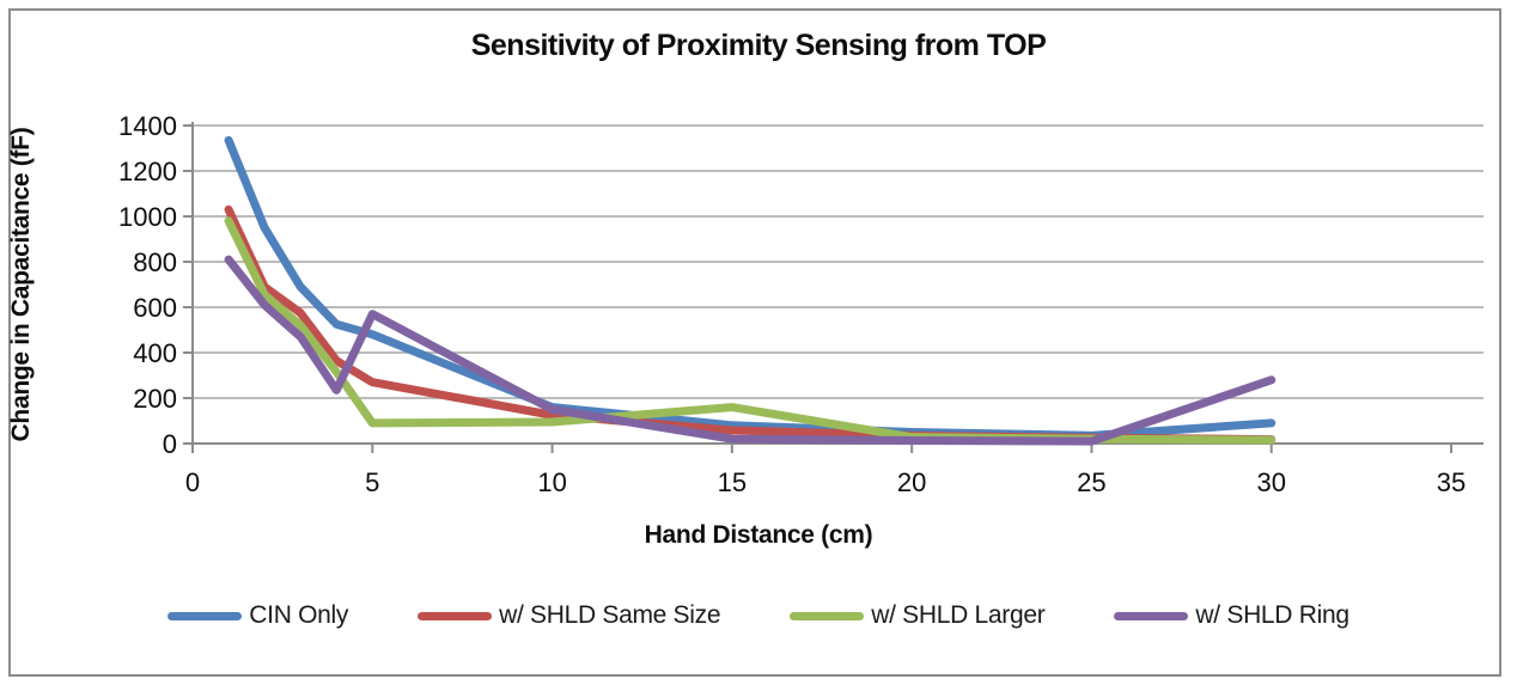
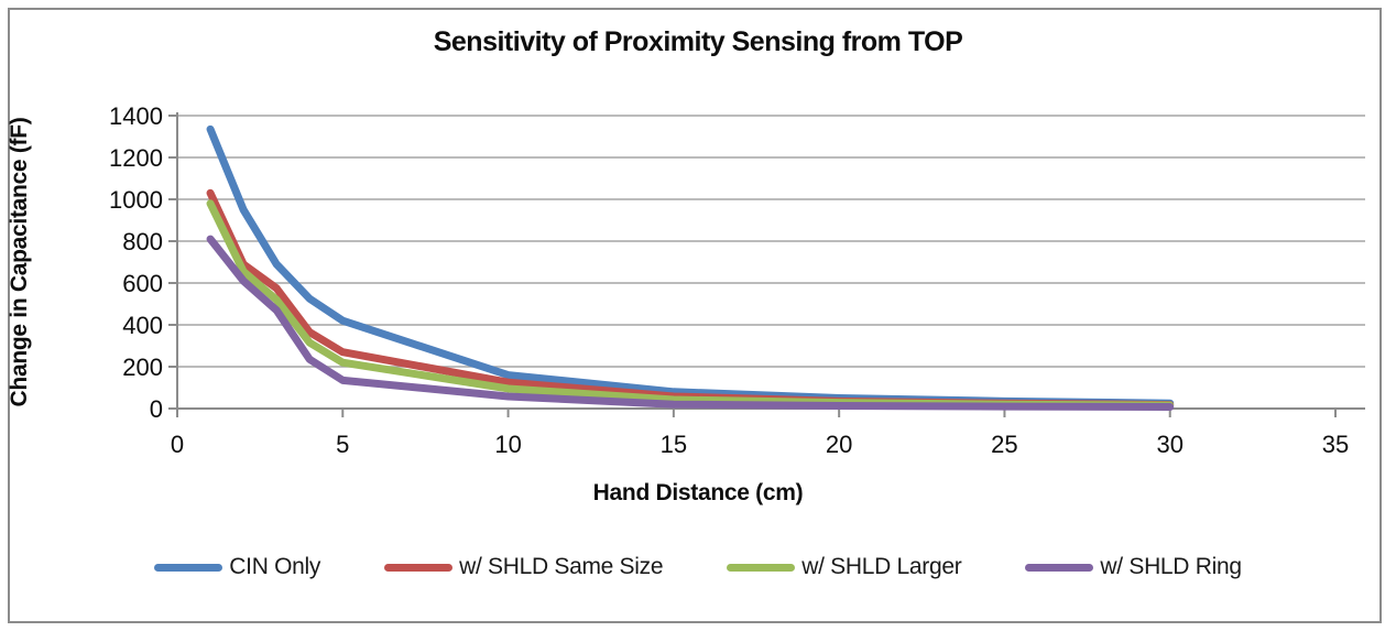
CIN Only/5: 480 -> 420
w/ SHLD Larger/5: 90 -> 220
w/ SHLD Ring/5: 570 -> 140
w/ SHLD Ring/10: 150 -> 60
w/ SHLD Larger/15: 160 -> 40
CIN Only/30: 90 -> 20
w/ SHLD Ring/30: 280 -> 10
